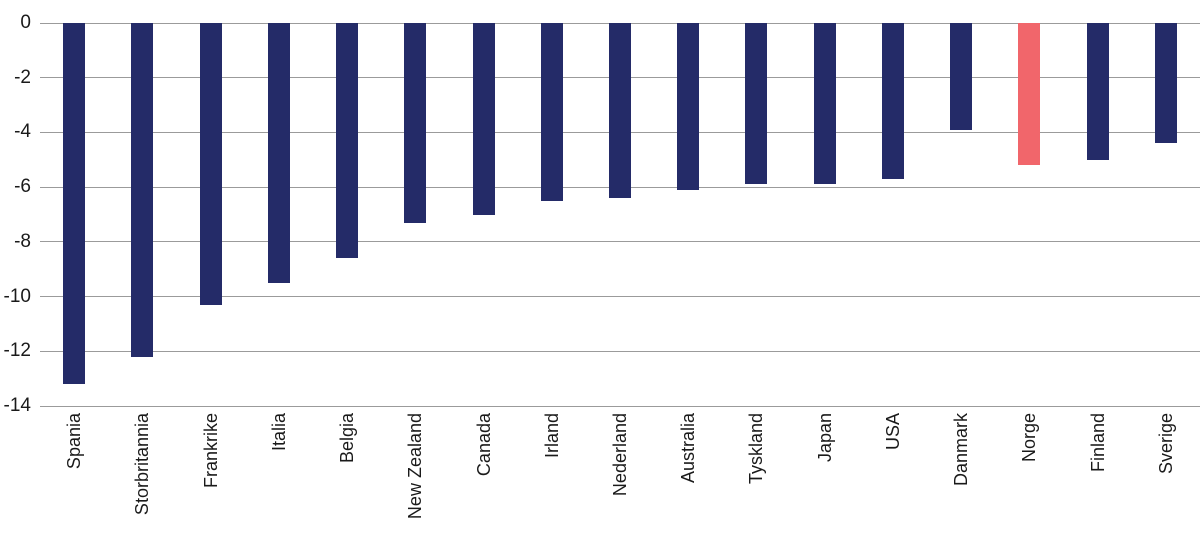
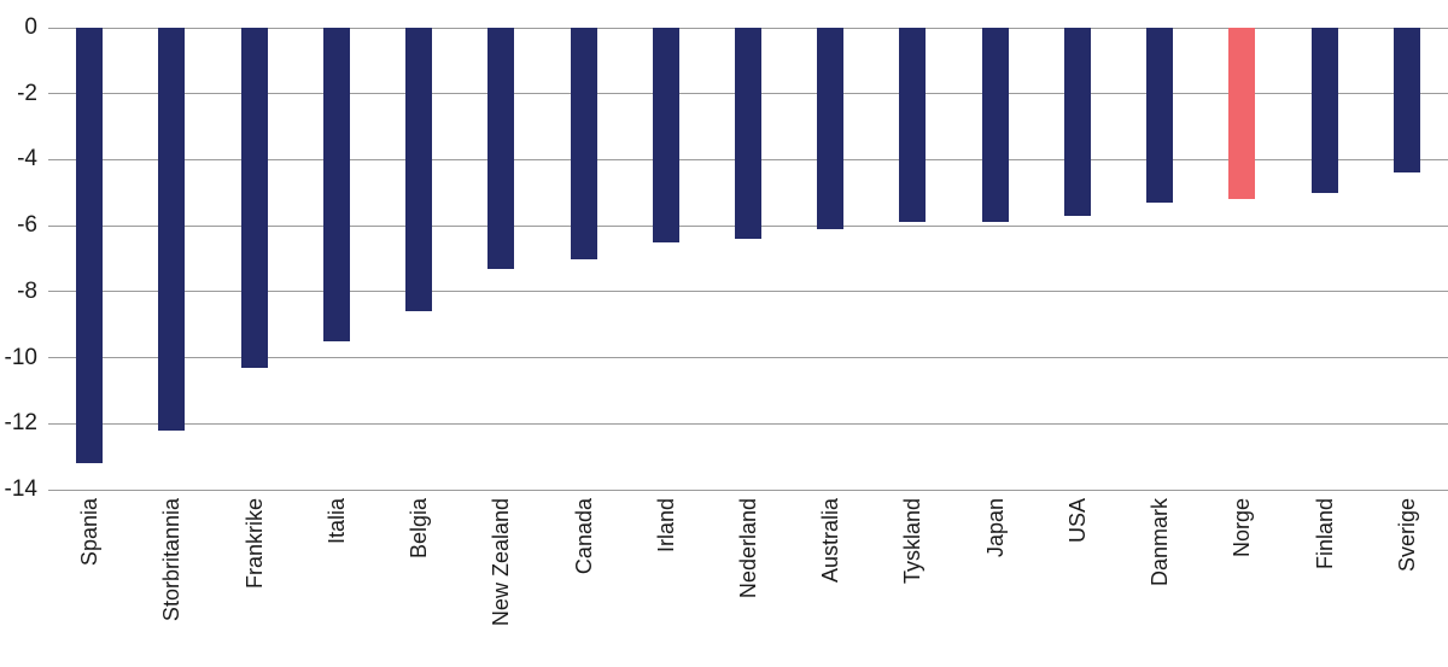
Danmark: -3.9 -> -5.3
